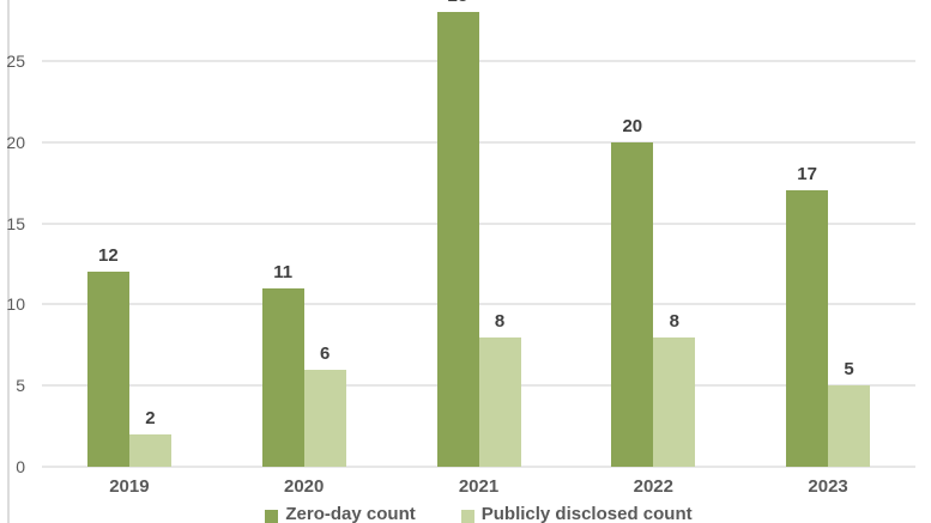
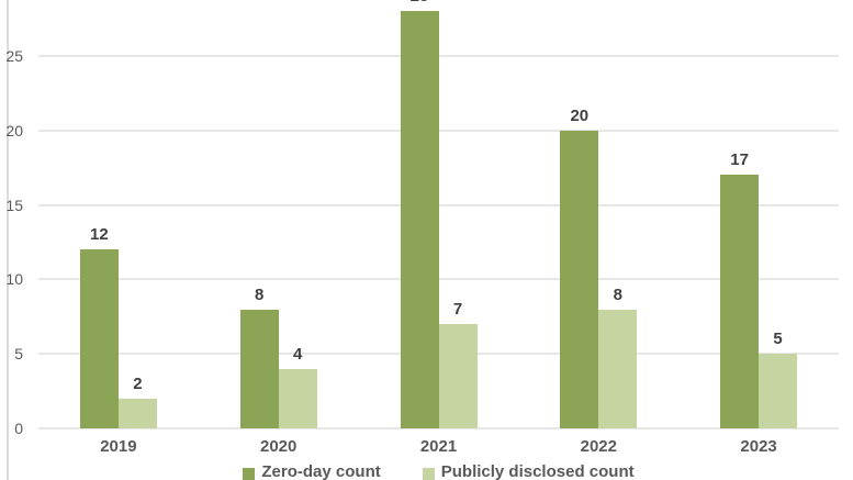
Zero-day count/2020: 11 -> 8
Publicly disclosed count/2020: 6 -> 4
Publicly disclosed count/2021: 8 -> 7
